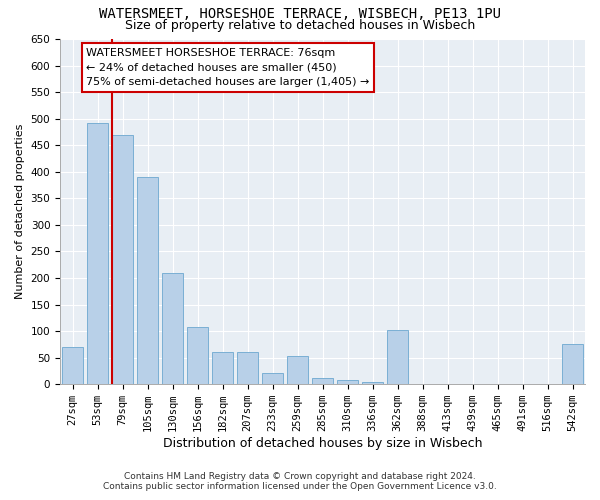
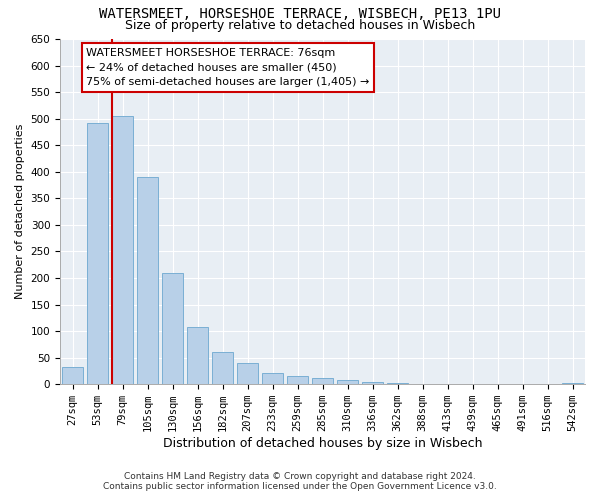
27sqm: 70 -> 32
79sqm: 470 -> 505
207sqm: 60 -> 40
259sqm: 54 -> 15
362sqm: 102 -> 3
542sqm: 76 -> 3
